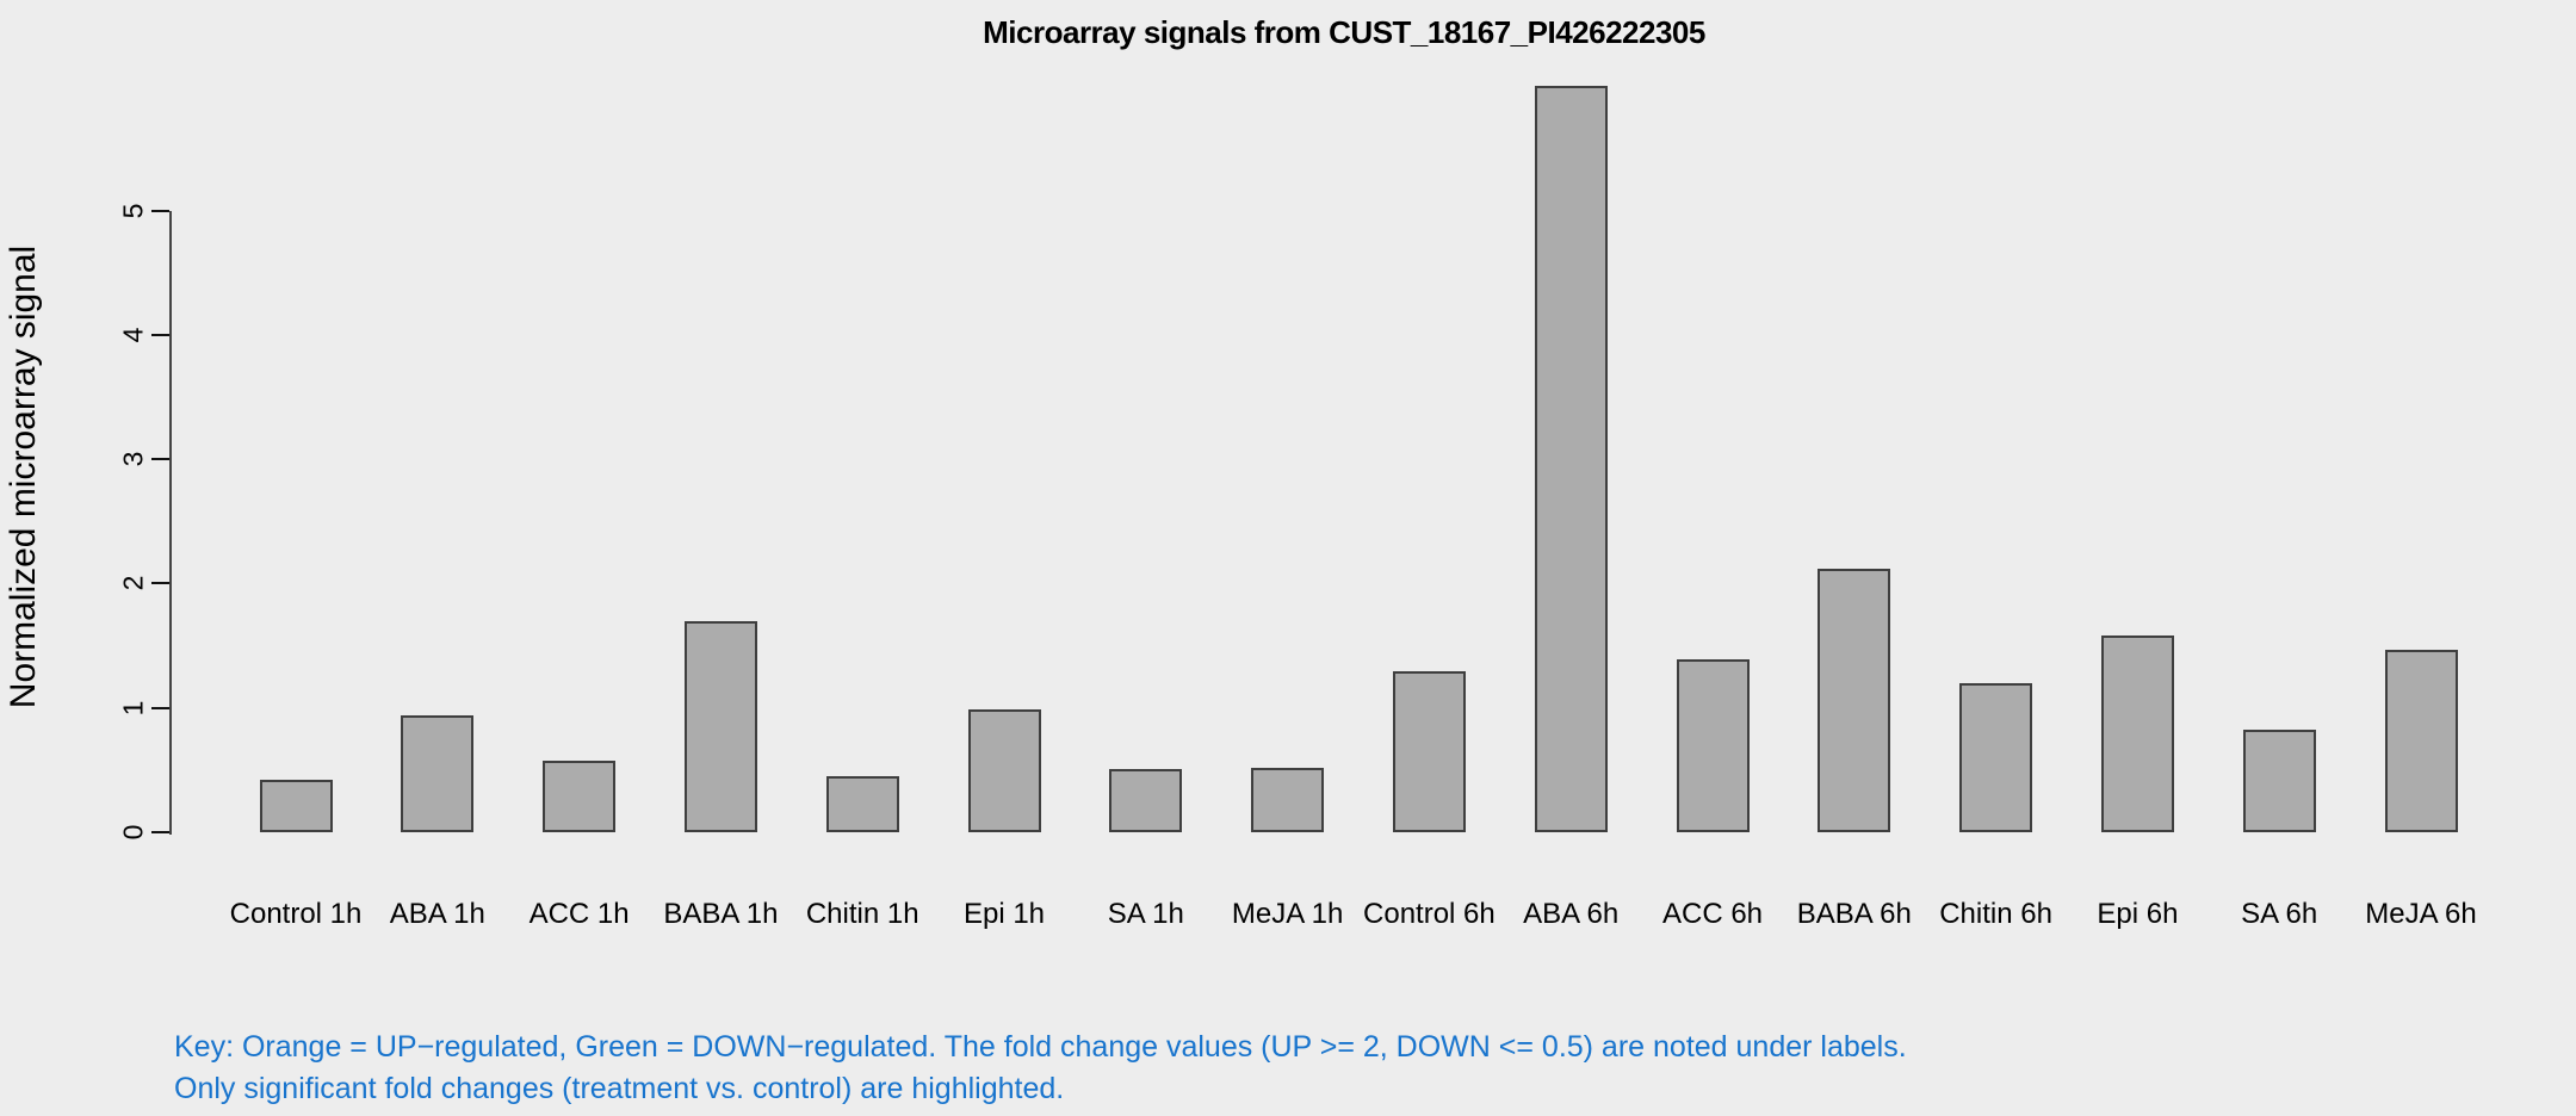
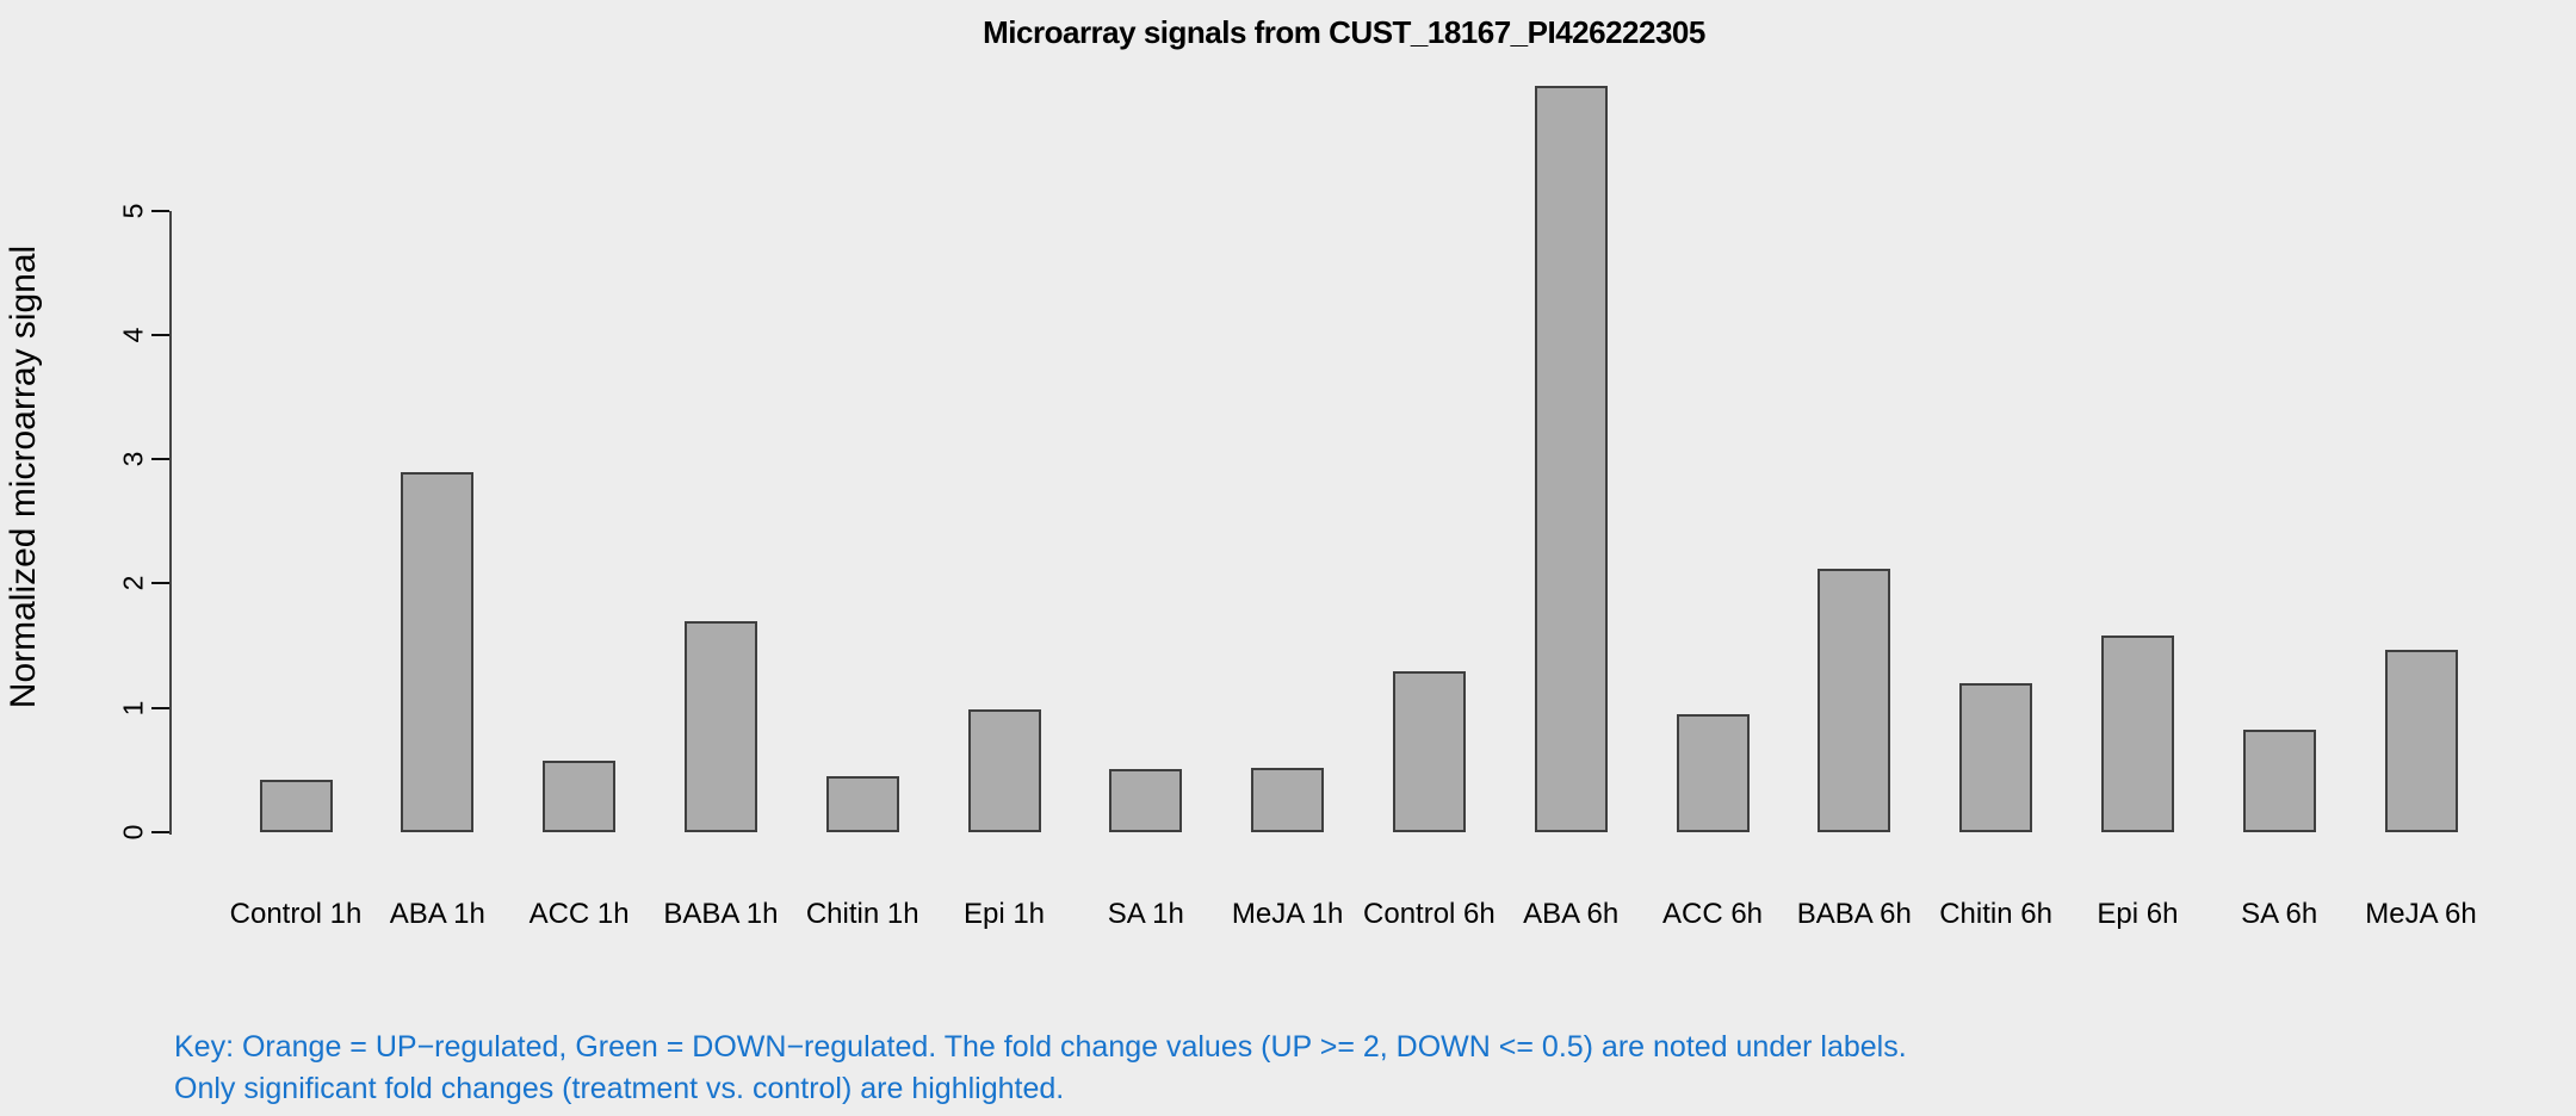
ABA 1h: 0.94 -> 2.90
ACC 6h: 1.39 -> 0.95
